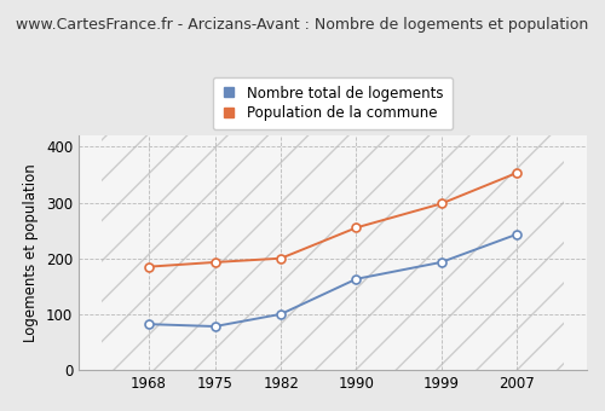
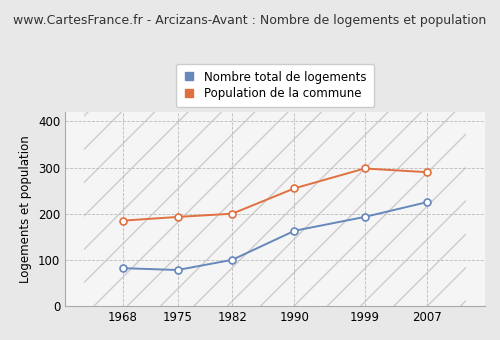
Nombre total de logements/2007: 243 -> 225
Population de la commune/2007: 353 -> 290
